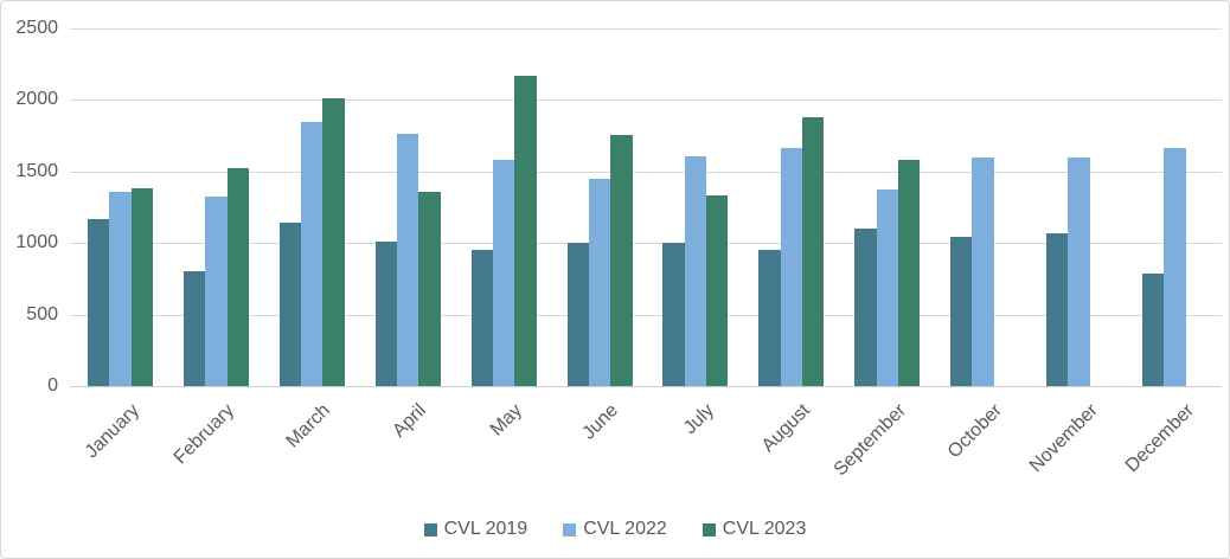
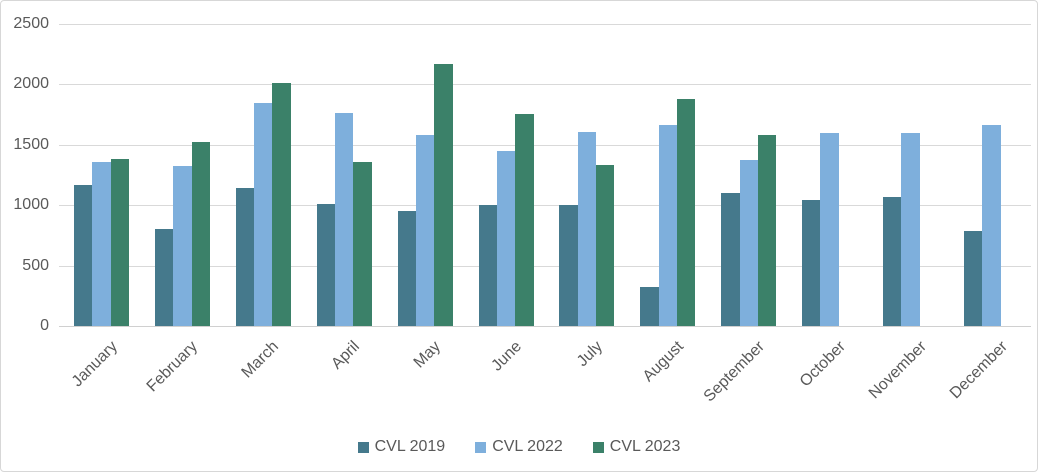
CVL 2019/August: 960 -> 320
